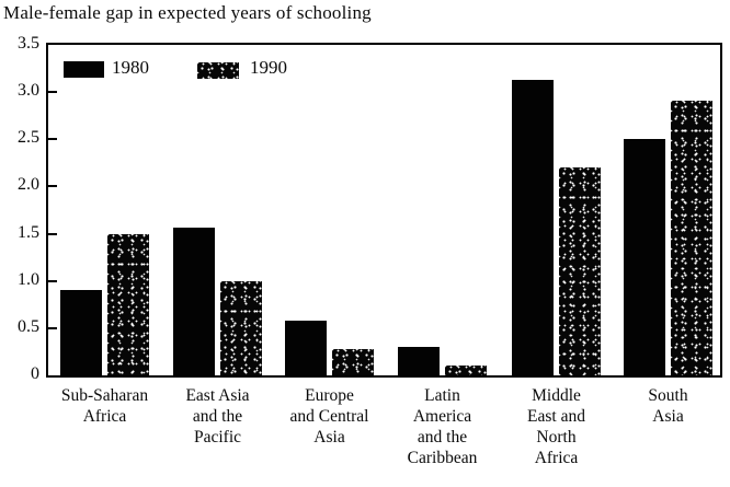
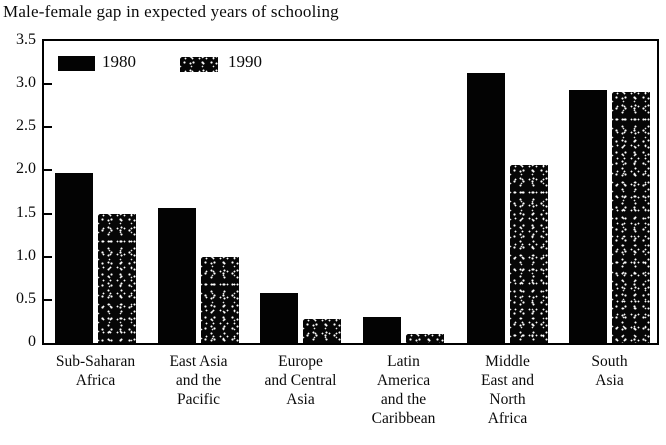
1980/Sub-Saharan Africa: 0.9 -> 2.0
1990/Middle East and North Africa: 2.2 -> 2.1
1980/South Asia: 2.5 -> 2.9
